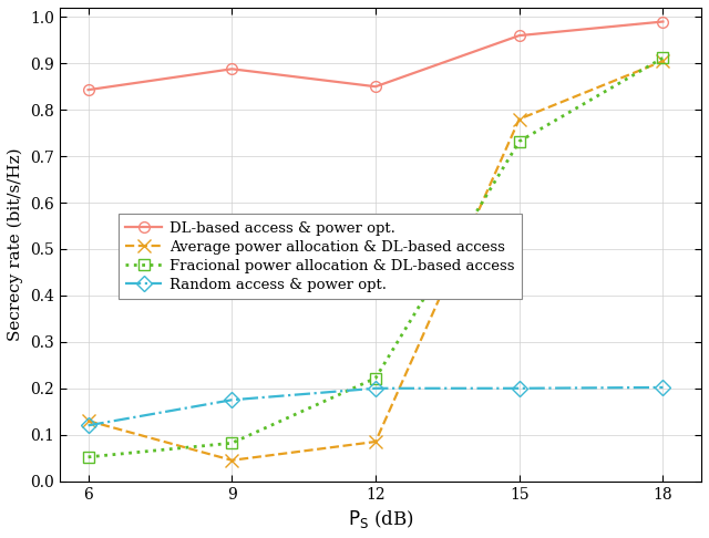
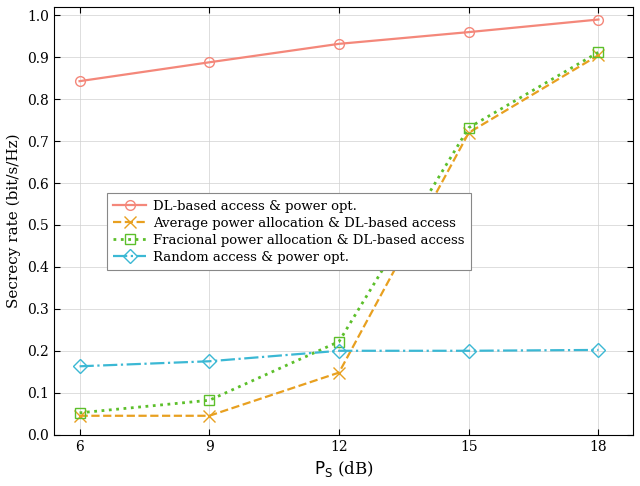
Average power allocation & DL-based access/6: 0.130 -> 0.045
Random access & power opt./6: 0.120 -> 0.163
DL-based access & power opt./12: 0.850 -> 0.932
Average power allocation & DL-based access/12: 0.085 -> 0.148
Average power allocation & DL-based access/15: 0.780 -> 0.720
